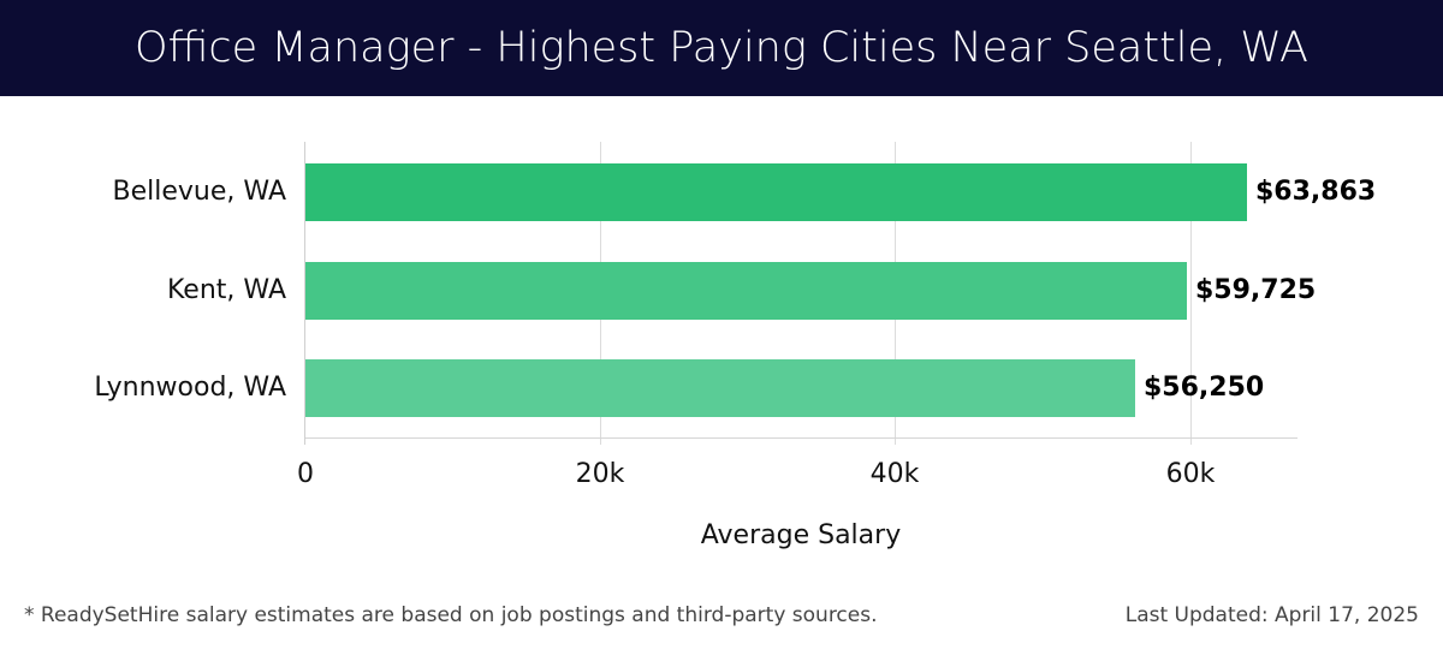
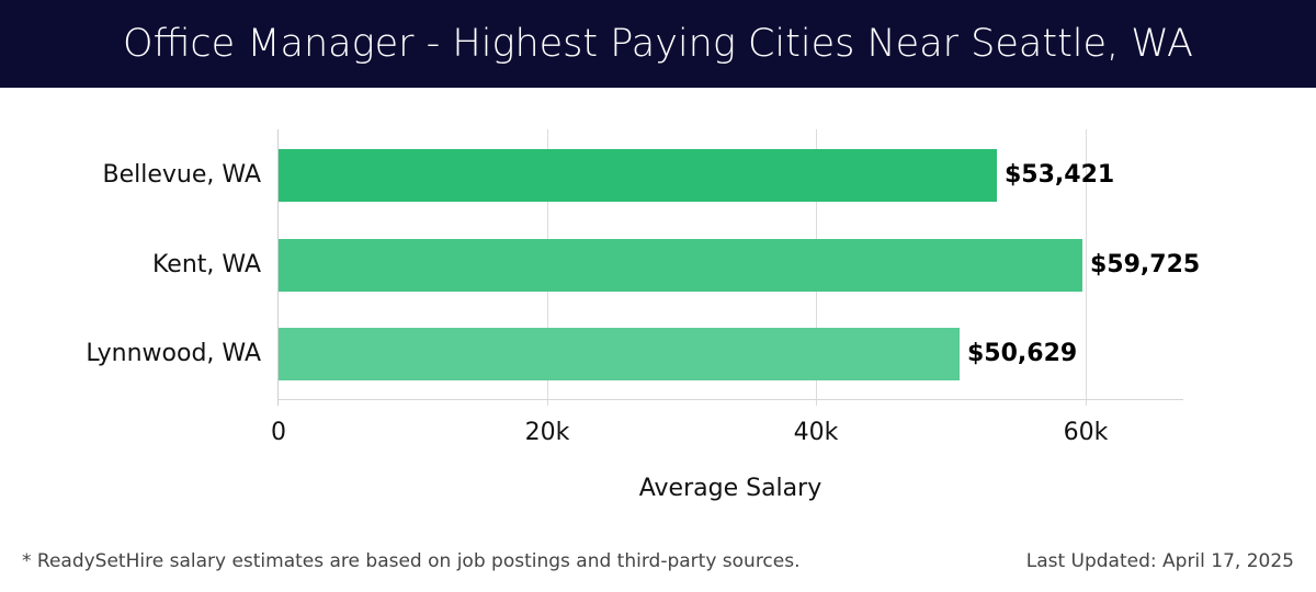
Bellevue, WA: $63,863 -> $53,421
Lynnwood, WA: $56,250 -> $50,629
